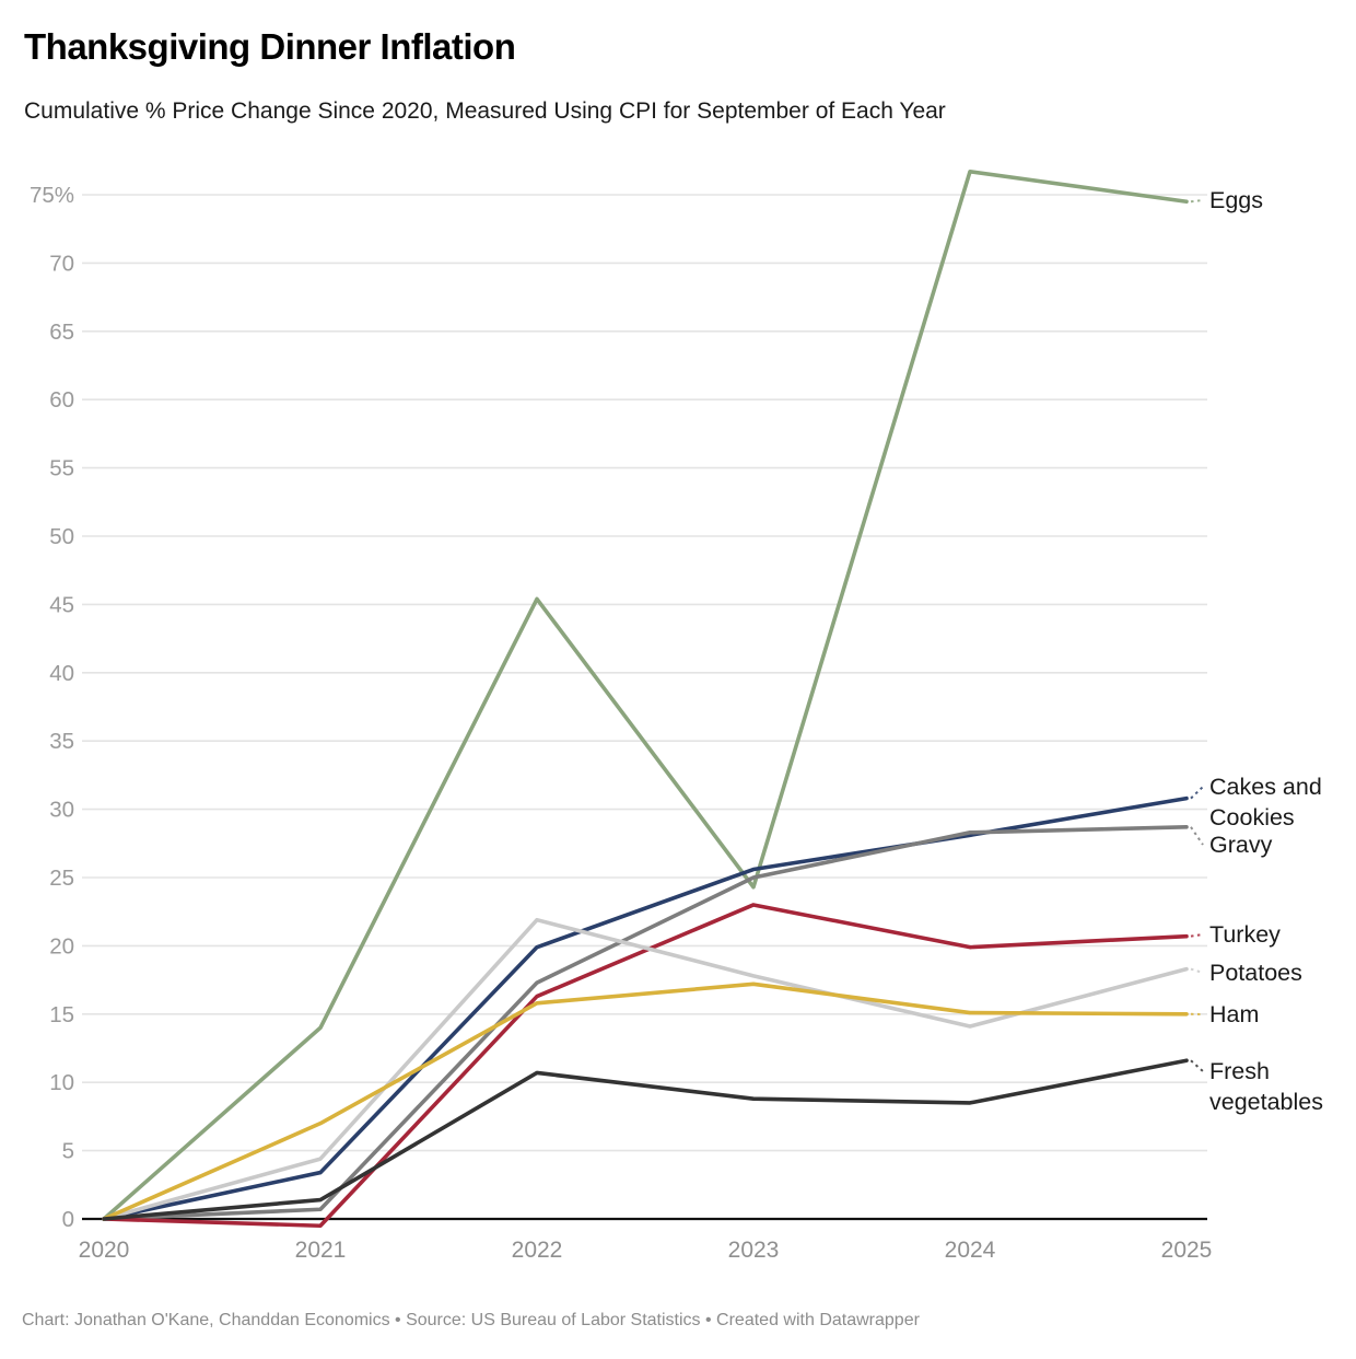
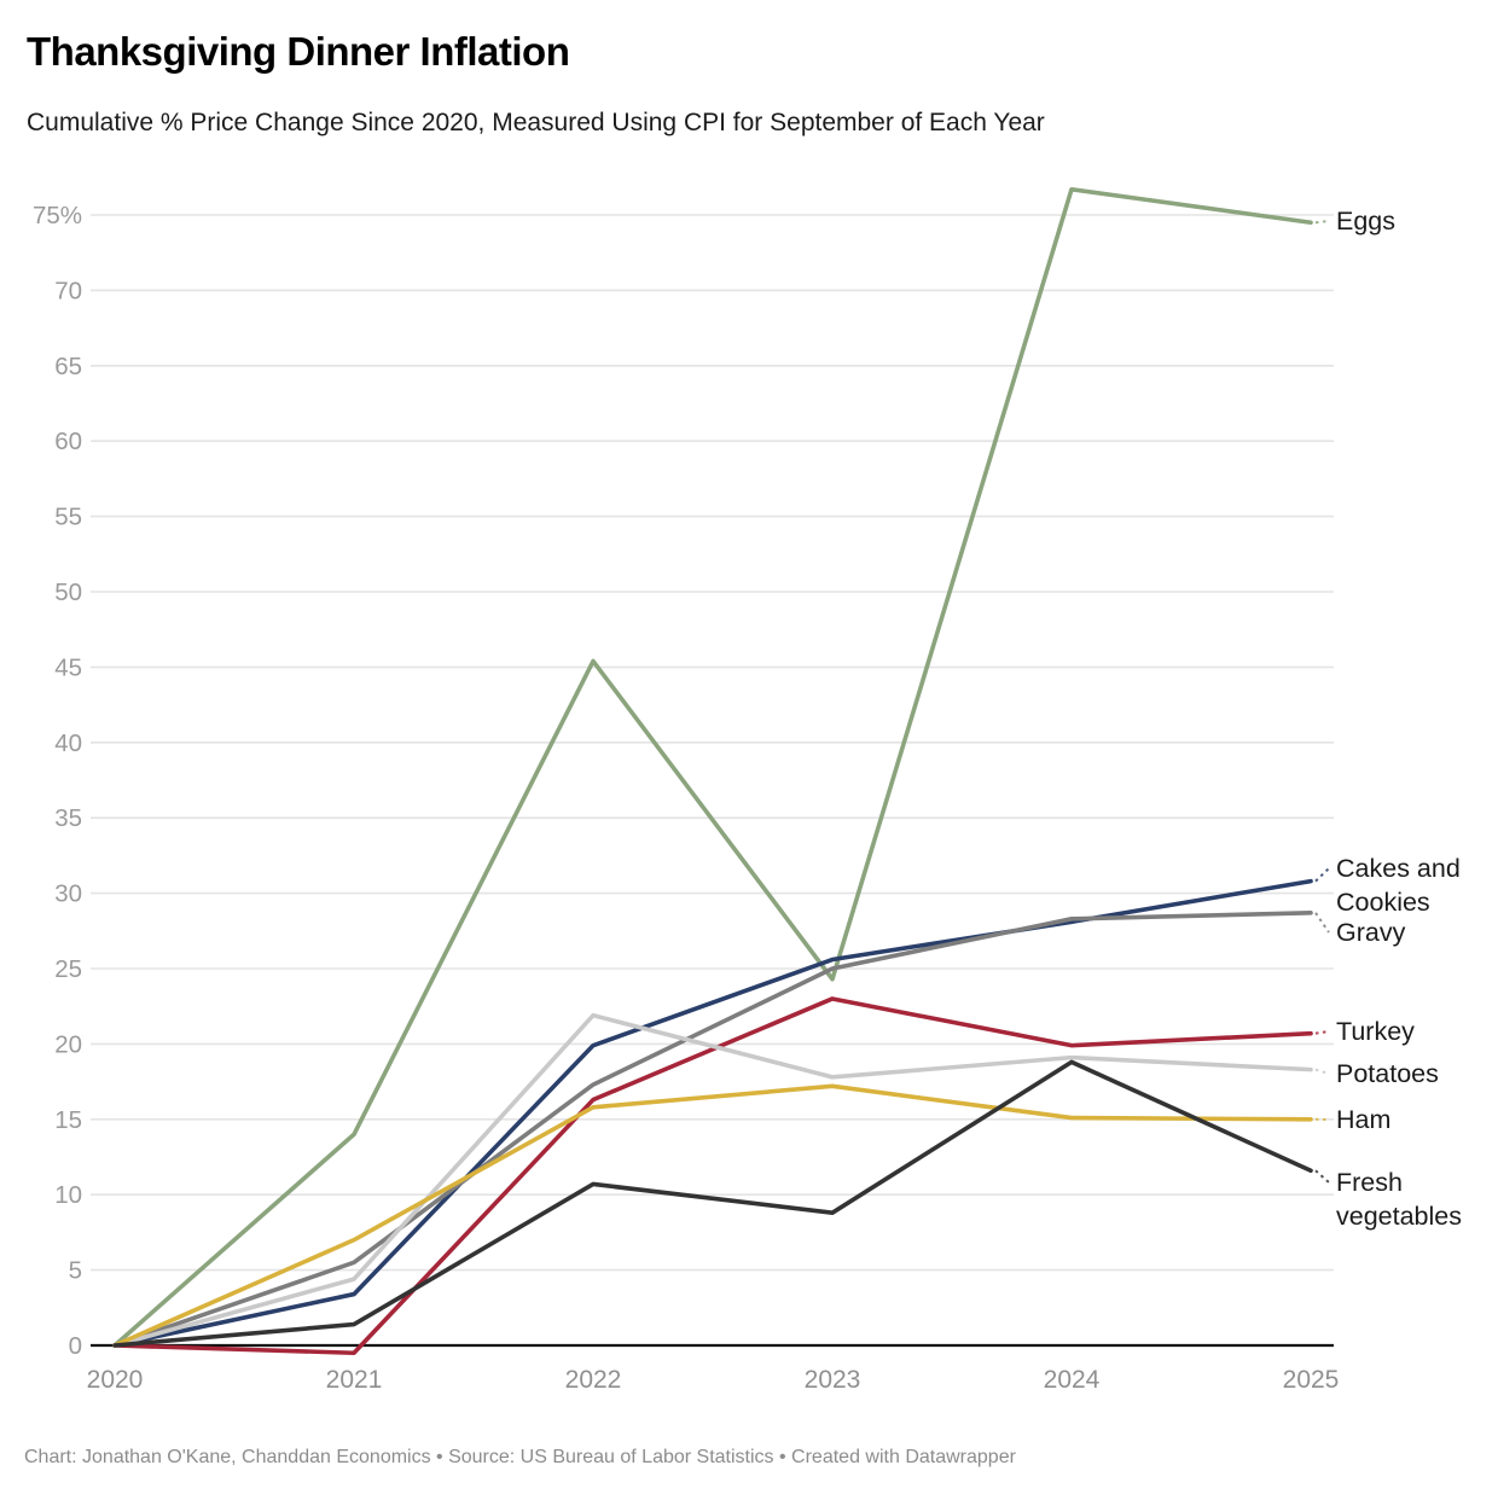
Gravy/2021: 0.7% -> 5.5%
Potatoes/2024: 14.1% -> 19.1%
Fresh vegetables/2024: 8.5% -> 18.8%
